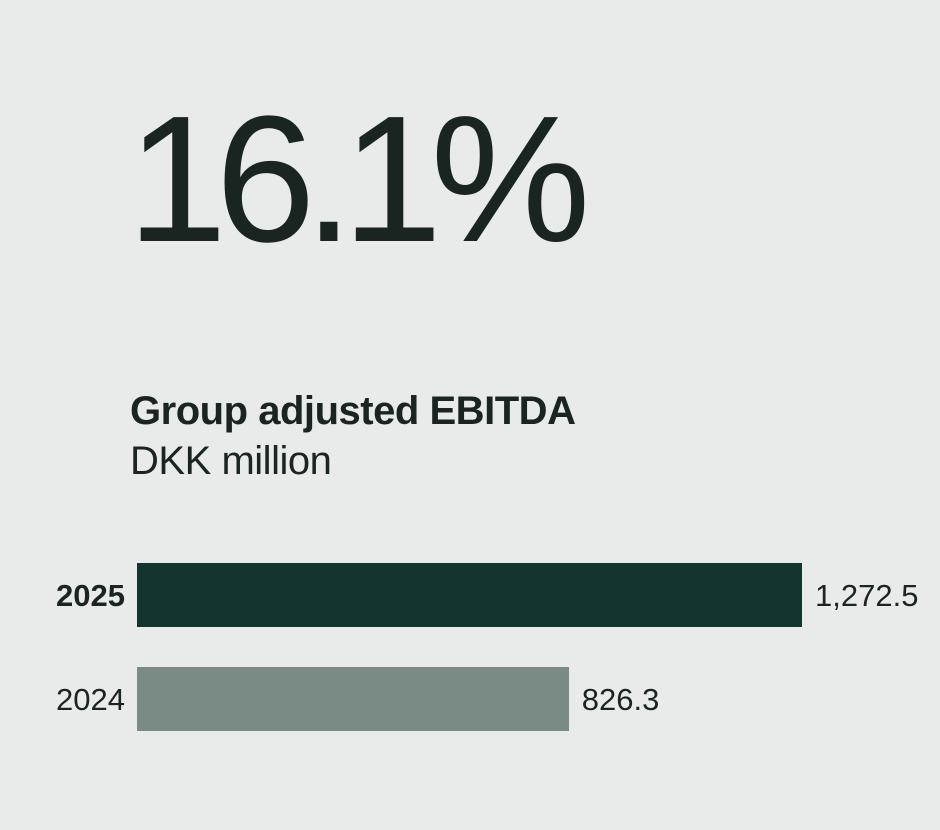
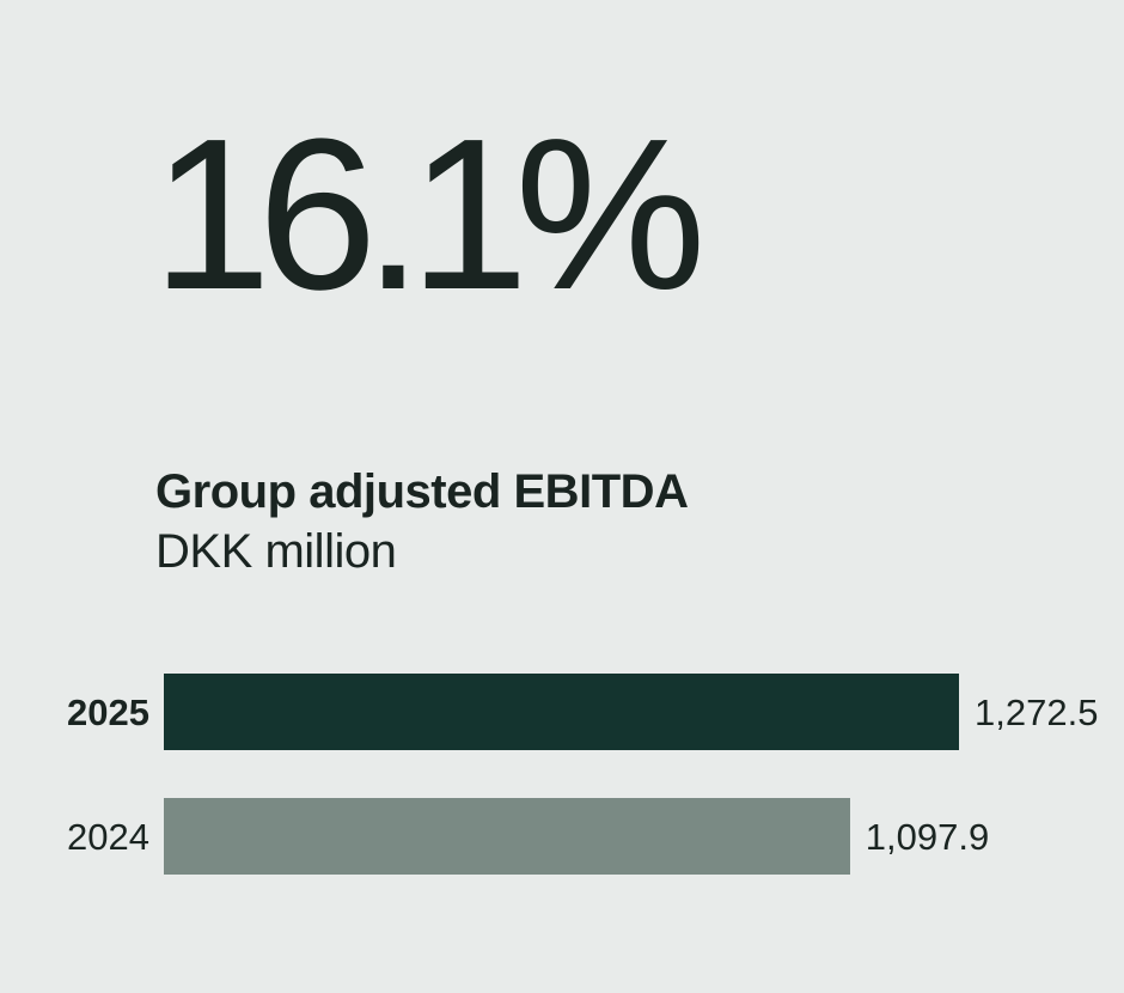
2024: 826.3 -> 1,097.9
